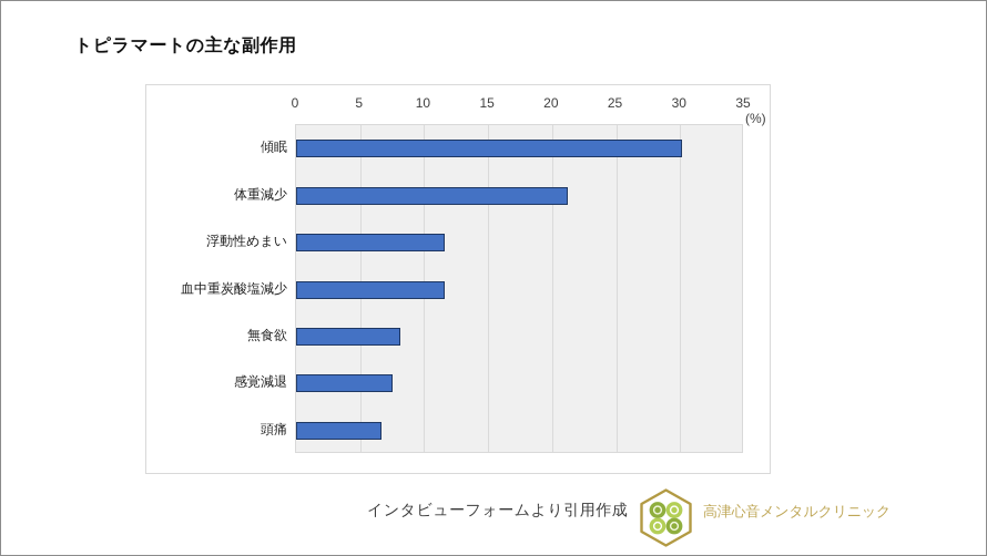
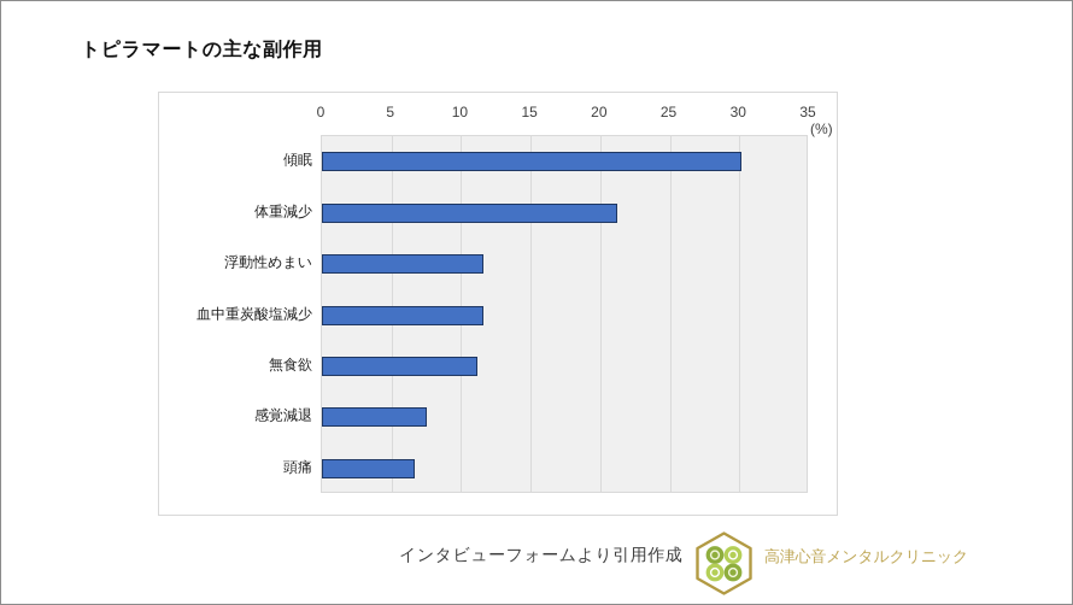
無食欲: 8.2 -> 11.2
